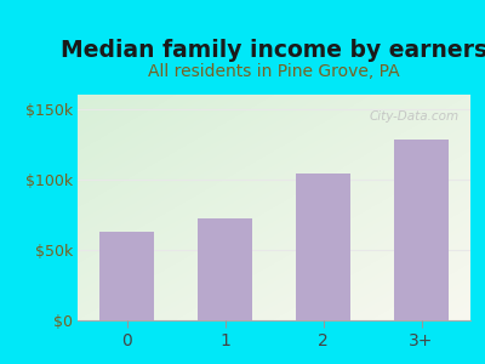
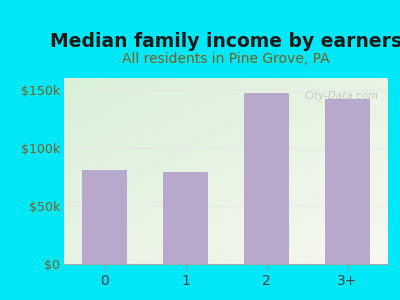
0: $63k -> $81k
1: $72k -> $79k
2: $104k -> $147k
3+: $128k -> $142k
